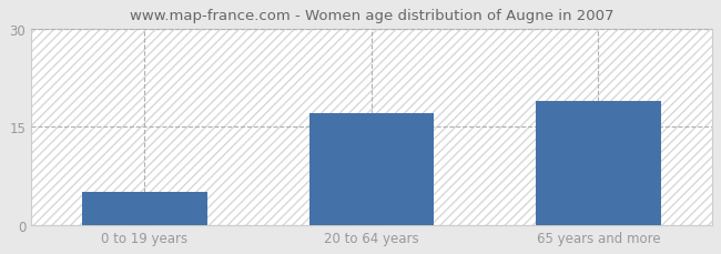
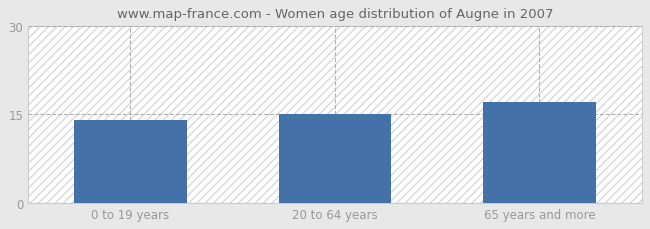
0 to 19 years: 5 -> 14
20 to 64 years: 17 -> 15
65 years and more: 19 -> 17
